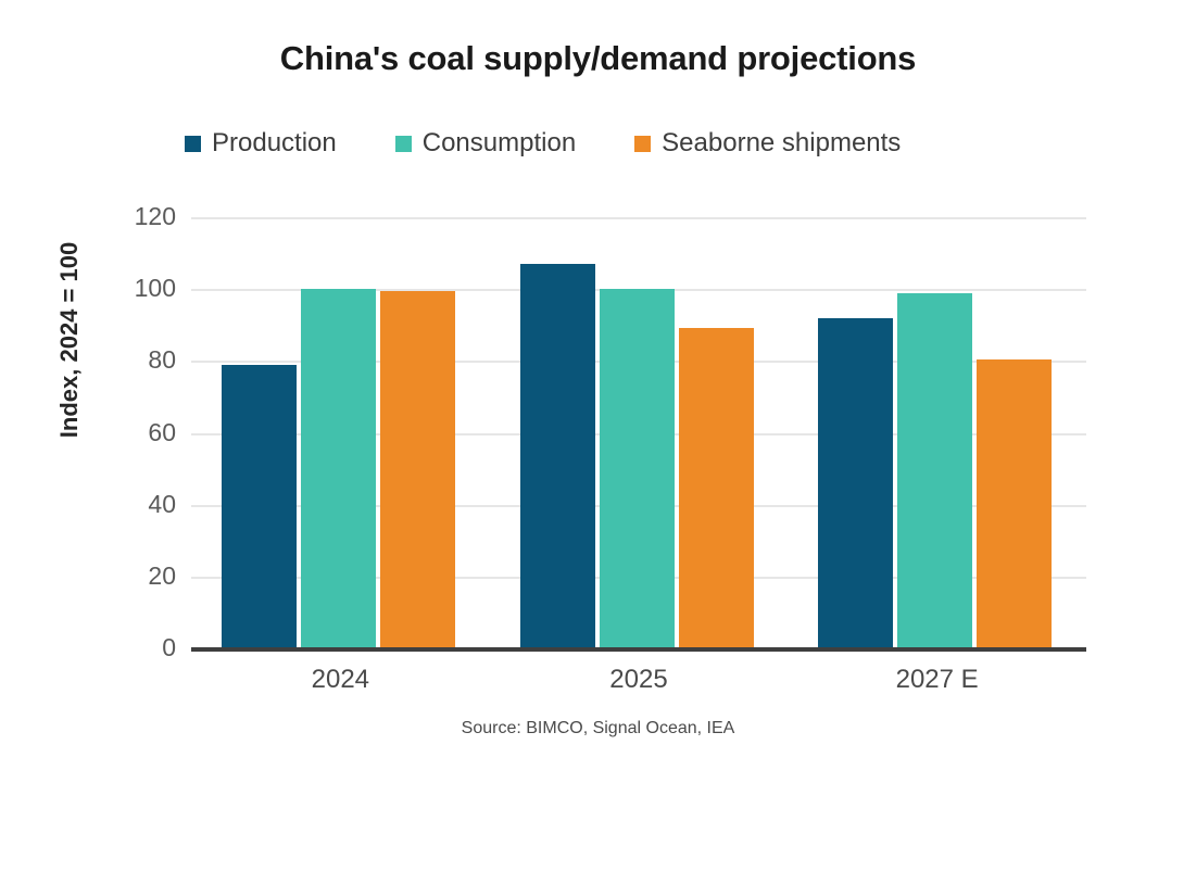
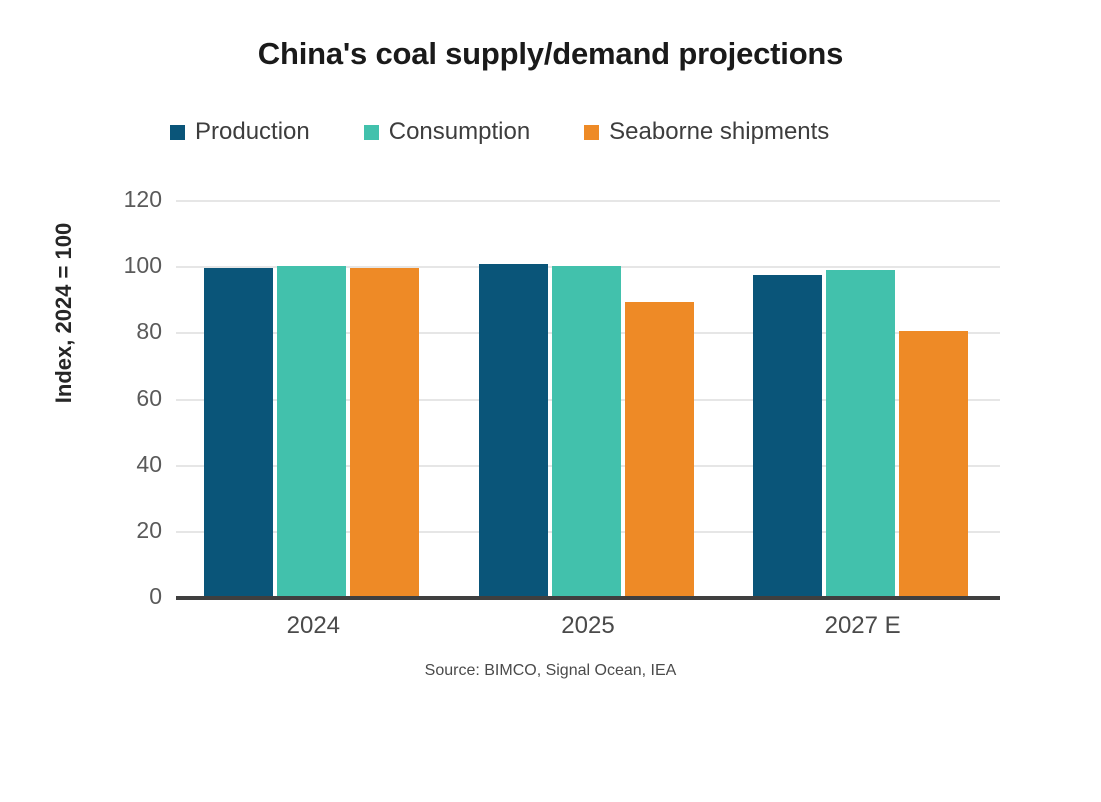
Production/2024: 79 -> 99
Production/2025: 107 -> 101
Production/2027 E: 92 -> 97
